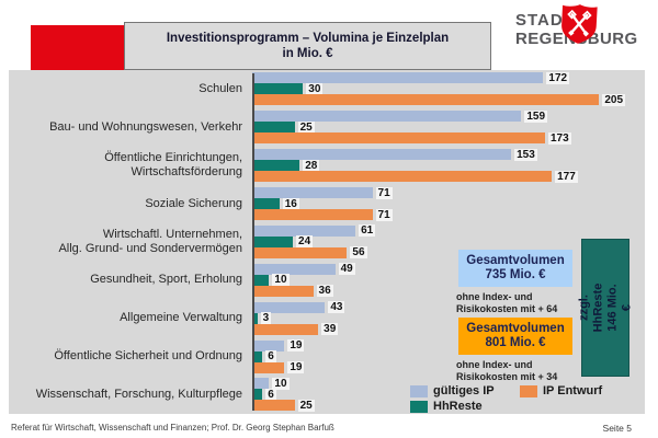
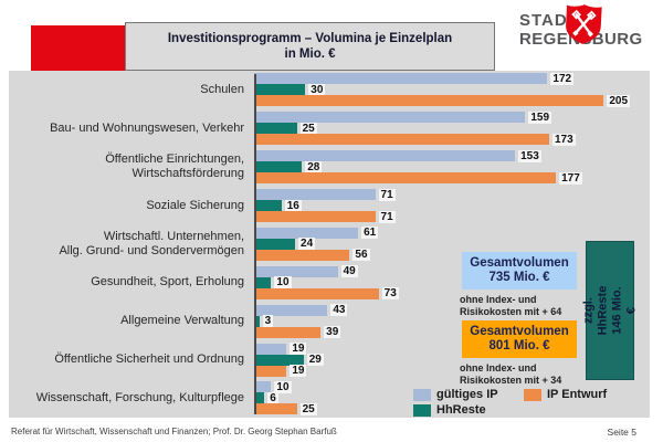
IP Entwurf/Gesundheit, Sport, Erholung: 36 -> 73
HhReste/Öffentliche Sicherheit und Ordnung: 6 -> 29
